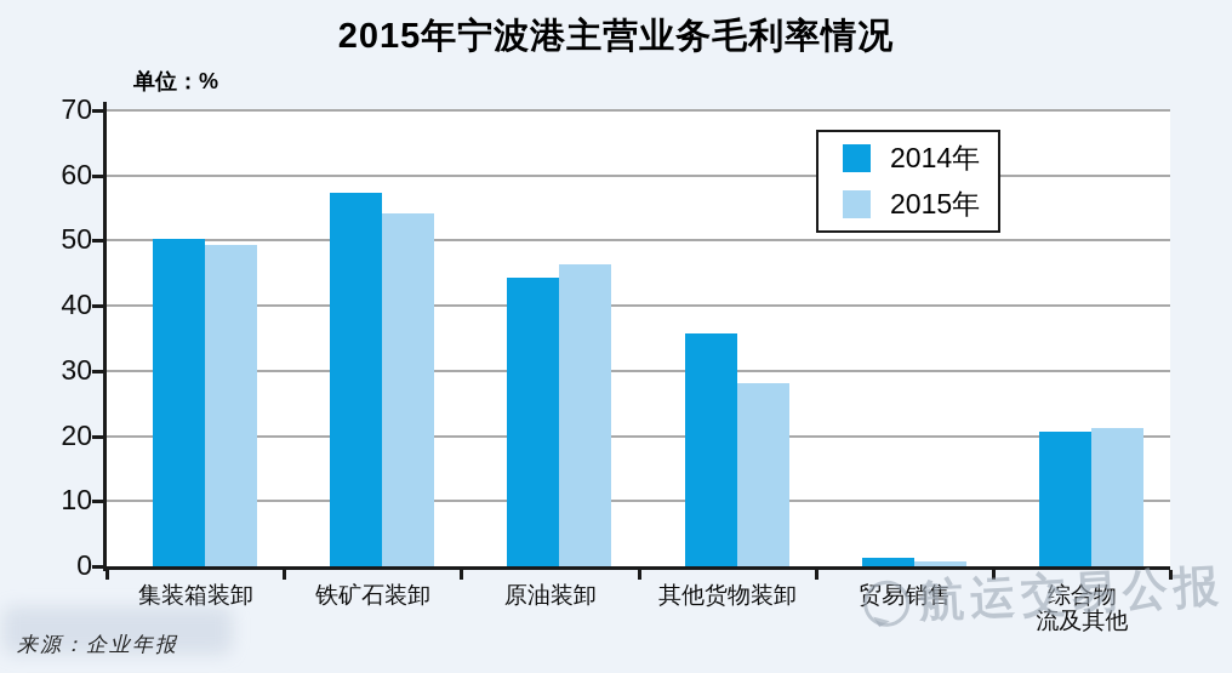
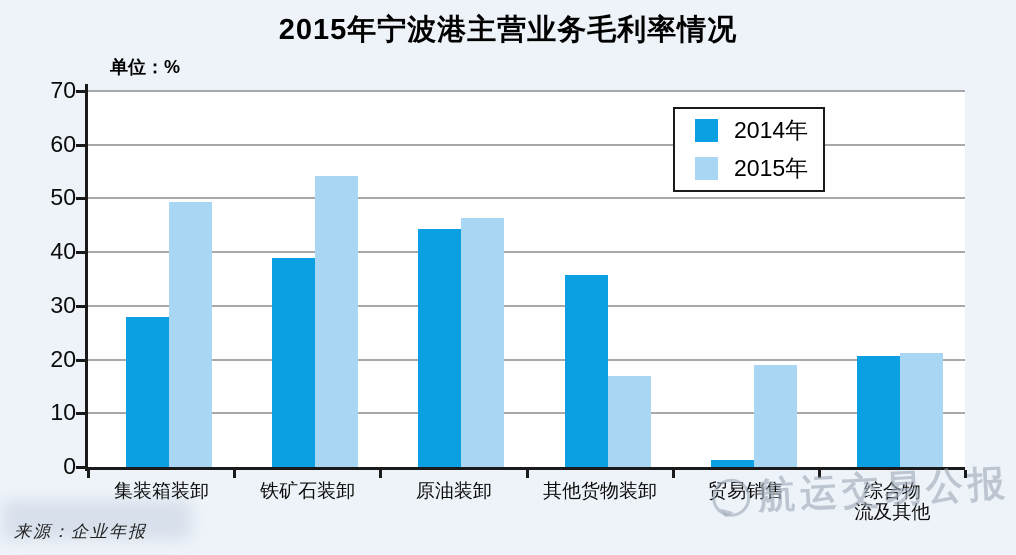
2014年/集装箱装卸: 50 -> 28
2014年/铁矿石装卸: 57 -> 39
2015年/其他货物装卸: 28 -> 17
2015年/贸易销售: 1 -> 19
